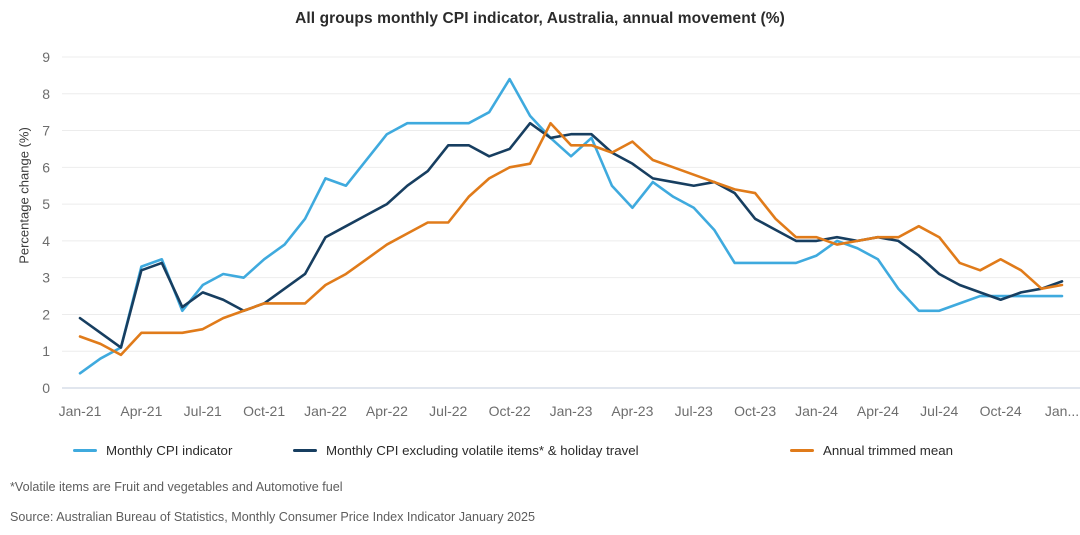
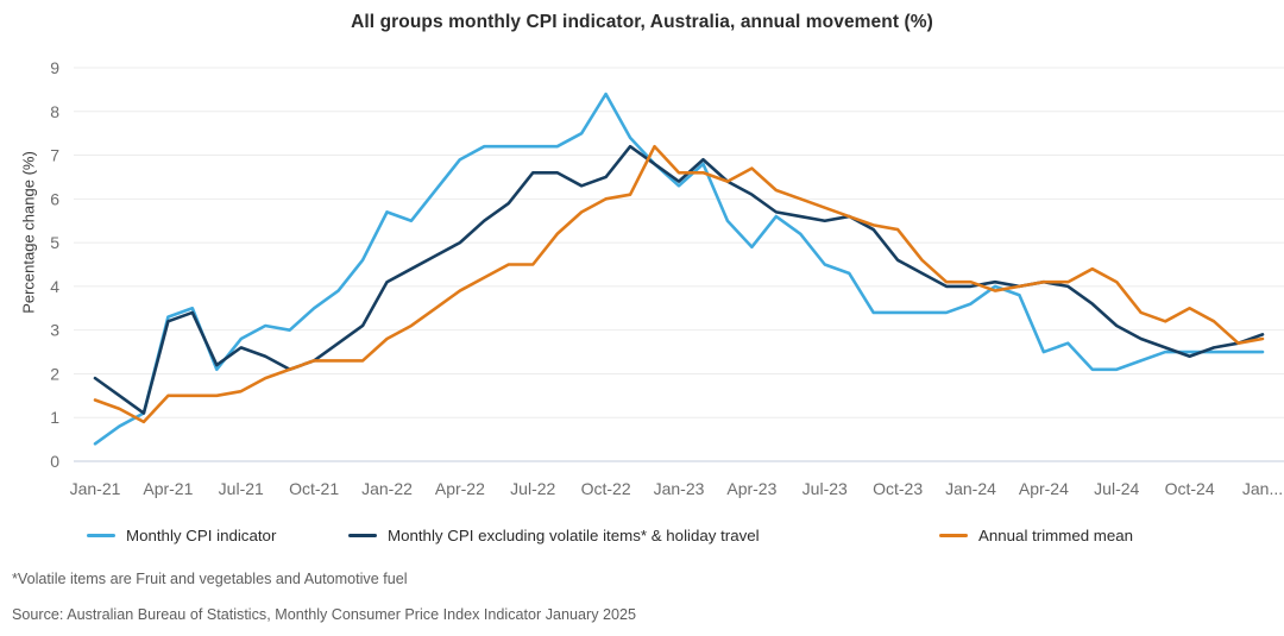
Monthly CPI excluding volatile items* & holiday travel/Jan-23: 6.9 -> 6.4
Monthly CPI indicator/Jul-23: 4.9 -> 4.5
Monthly CPI indicator/Apr-24: 3.5 -> 2.5
